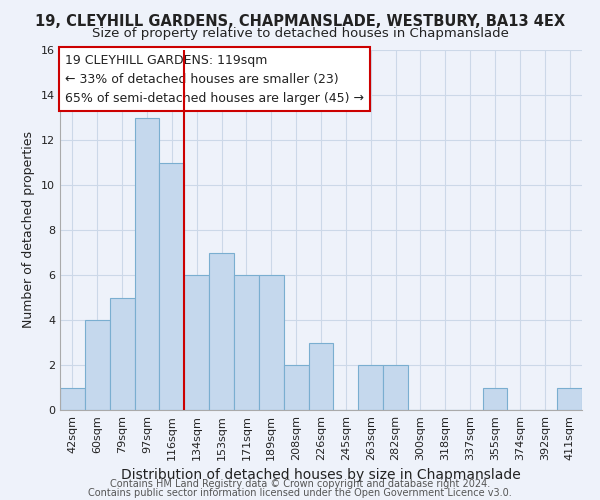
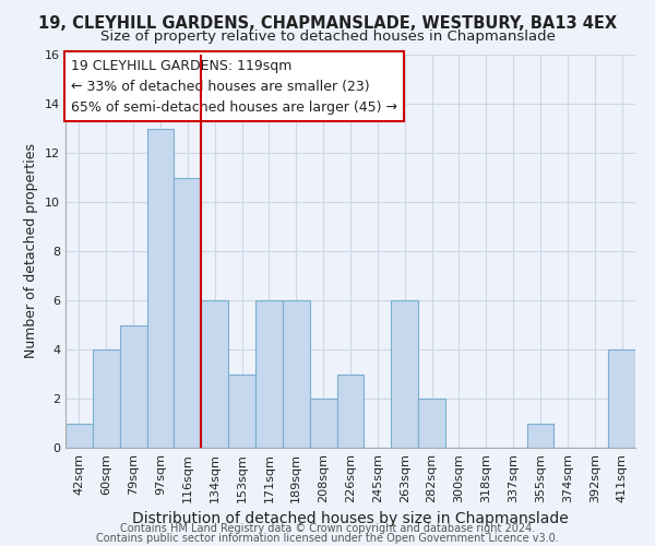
153sqm: 7 -> 3
263sqm: 2 -> 6
411sqm: 1 -> 4
